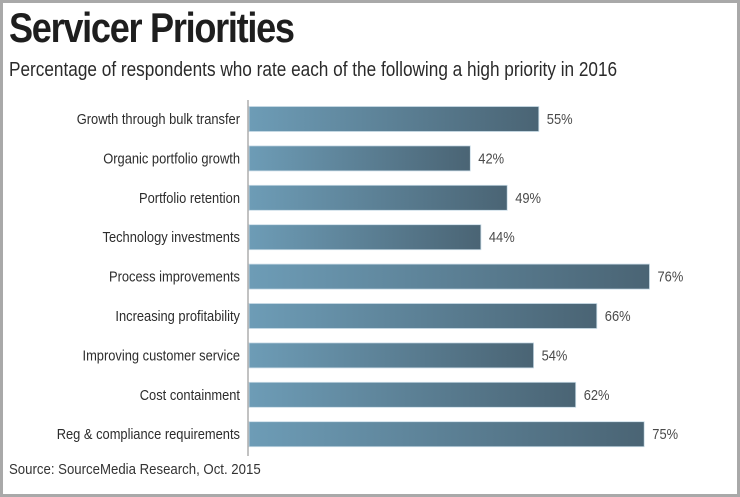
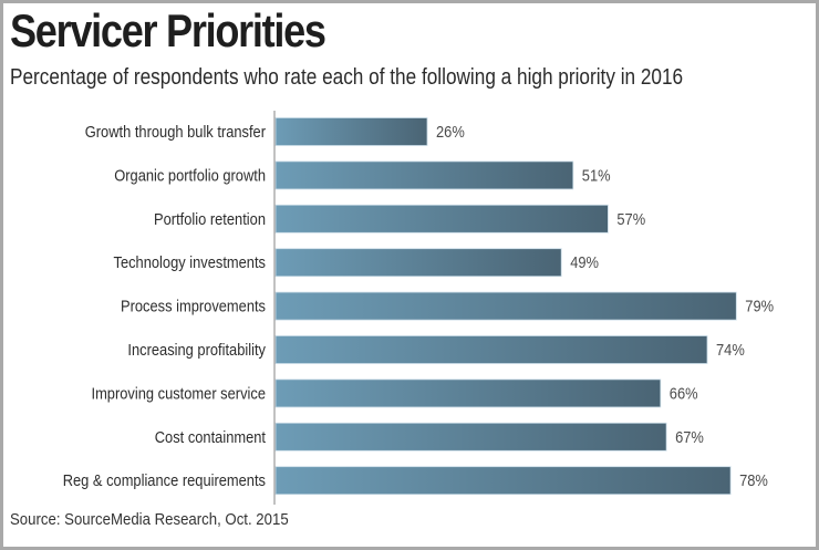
Growth through bulk transfer: 55% -> 26%
Organic portfolio growth: 42% -> 51%
Portfolio retention: 49% -> 57%
Technology investments: 44% -> 49%
Process improvements: 76% -> 79%
Increasing profitability: 66% -> 74%
Improving customer service: 54% -> 66%
Cost containment: 62% -> 67%
Reg & compliance requirements: 75% -> 78%
